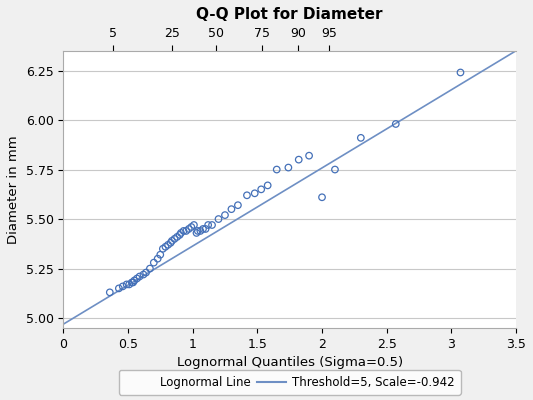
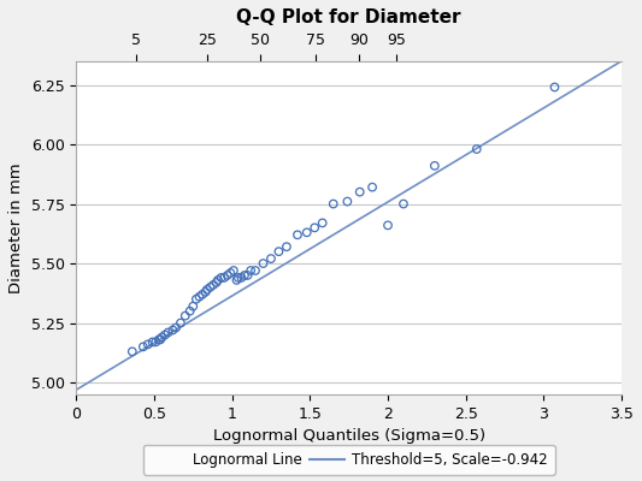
2: 5.61 -> 5.66
